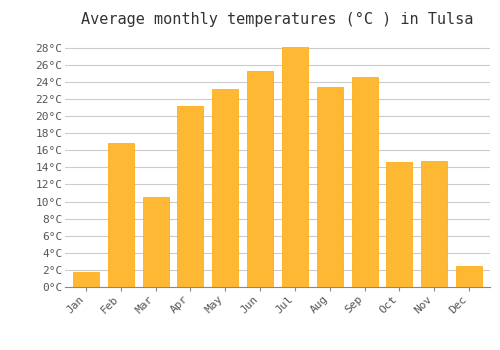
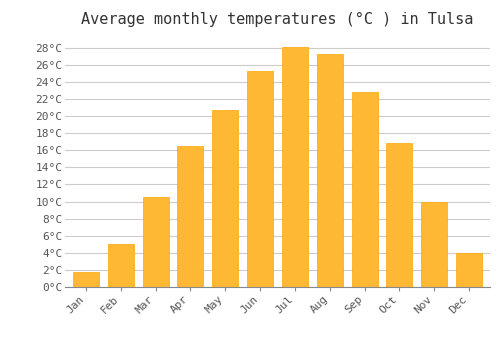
Feb: 16.8°C -> 5.0°C
Apr: 21.2°C -> 16.5°C
May: 23.2°C -> 20.7°C
Aug: 23.4°C -> 27.3°C
Sep: 24.6°C -> 22.8°C
Oct: 14.6°C -> 16.8°C
Nov: 14.8°C -> 10.0°C
Dec: 2.4°C -> 4.0°C
